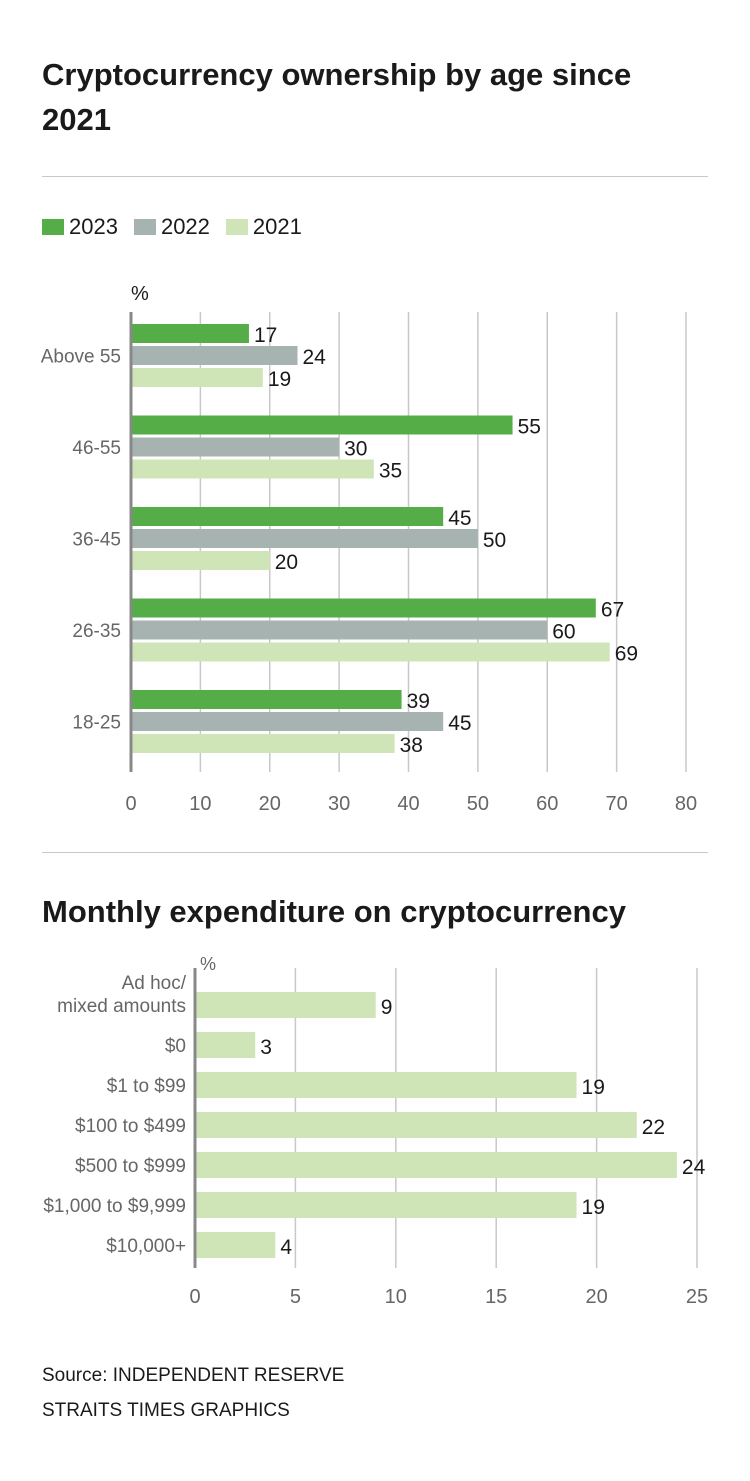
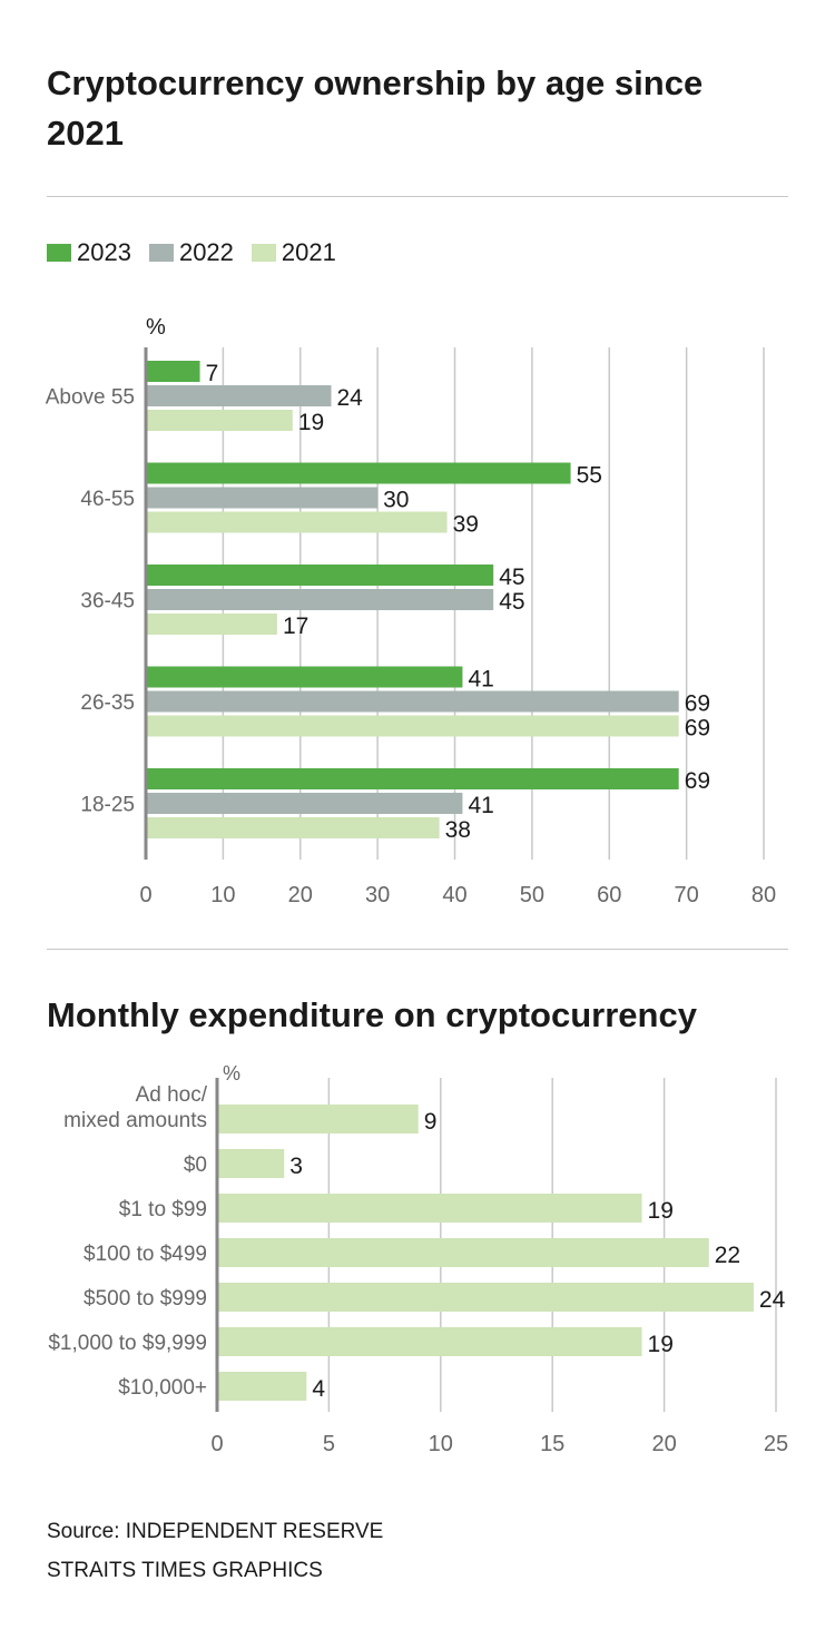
Cryptocurrency ownership by age since 2021/2023/Above 55: 17 -> 7
Cryptocurrency ownership by age since 2021/2021/46-55: 35 -> 39
Cryptocurrency ownership by age since 2021/2022/36-45: 50 -> 45
Cryptocurrency ownership by age since 2021/2021/36-45: 20 -> 17
Cryptocurrency ownership by age since 2021/2023/26-35: 67 -> 41
Cryptocurrency ownership by age since 2021/2022/26-35: 60 -> 69
Cryptocurrency ownership by age since 2021/2023/18-25: 39 -> 69
Cryptocurrency ownership by age since 2021/2022/18-25: 45 -> 41
